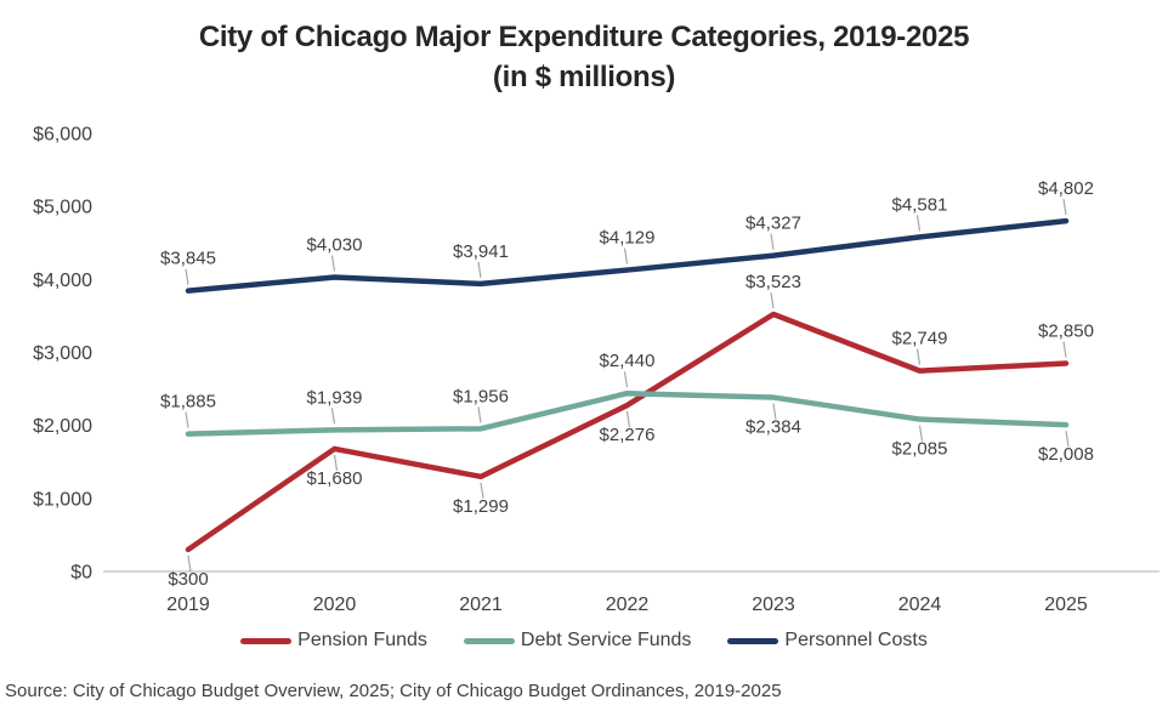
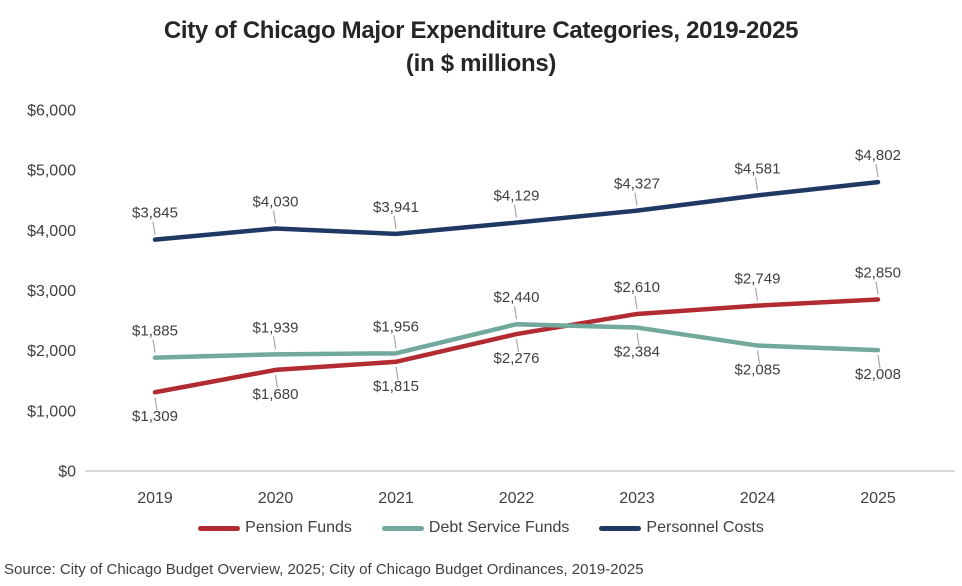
Pension Funds/2019: $300 -> $1,309
Pension Funds/2021: $1,299 -> $1,815
Pension Funds/2023: $3,523 -> $2,610
